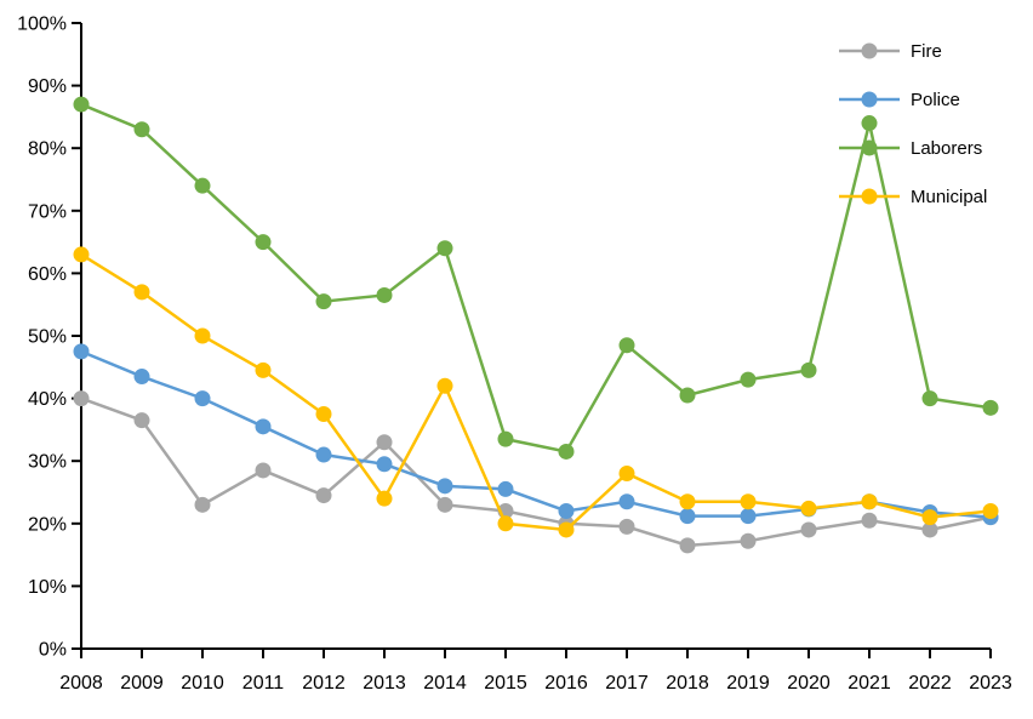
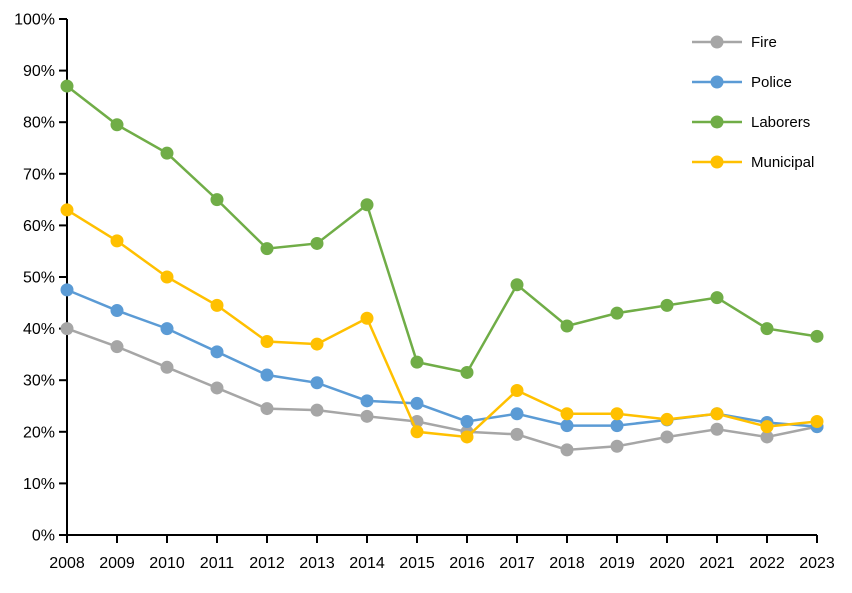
Laborers/2009: 83% -> 80%
Fire/2010: 23% -> 32%
Fire/2013: 33% -> 24%
Municipal/2013: 24% -> 37%
Laborers/2021: 84% -> 46%
